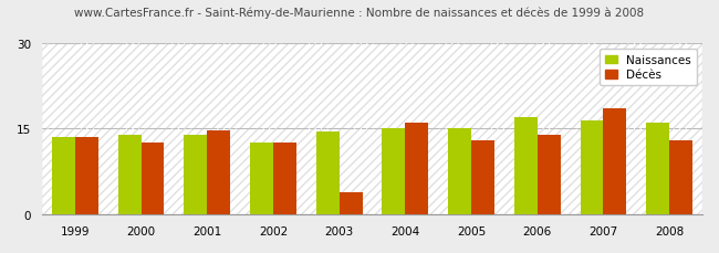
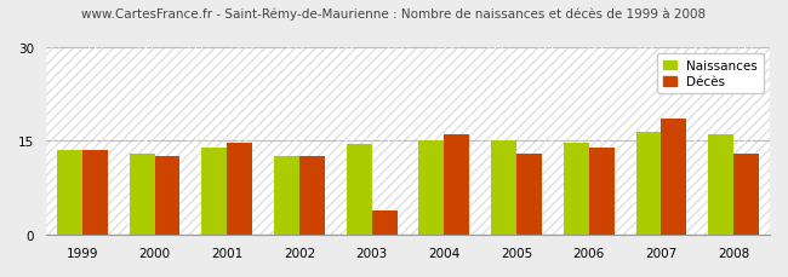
Naissances/2000: 14.0 -> 13.0
Naissances/2006: 17.0 -> 14.7
